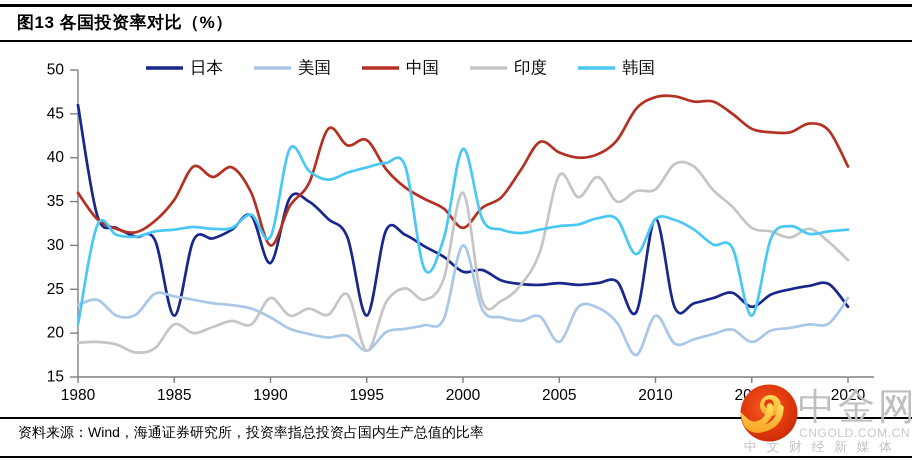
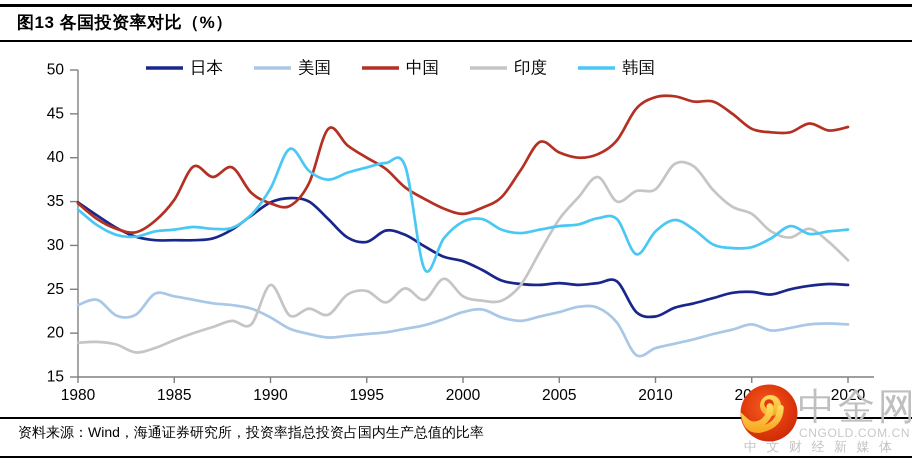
日本/1980: 46 -> 35
中国/1980: 36 -> 35
韩国/1980: 21 -> 34
日本/1985: 22 -> 31
印度/1985: 21 -> 19
日本/1990: 28 -> 35
中国/1990: 30 -> 35
印度/1990: 24 -> 26
韩国/1990: 31 -> 36
日本/1995: 22 -> 30
美国/1995: 18 -> 20
中国/1995: 42 -> 40
印度/1995: 18 -> 25
日本/2000: 27 -> 28
美国/2000: 30 -> 22
中国/2000: 32 -> 34
印度/2000: 36 -> 24
韩国/2000: 41 -> 33
美国/2005: 19 -> 22
印度/2005: 38 -> 33
日本/2010: 33 -> 22
美国/2010: 22 -> 18
韩国/2010: 33 -> 32
日本/2015: 23 -> 25
美国/2015: 19 -> 21
印度/2015: 32 -> 34
韩国/2015: 22 -> 30
日本/2020: 23 -> 26
美国/2020: 24 -> 21
中国/2020: 39 -> 44
